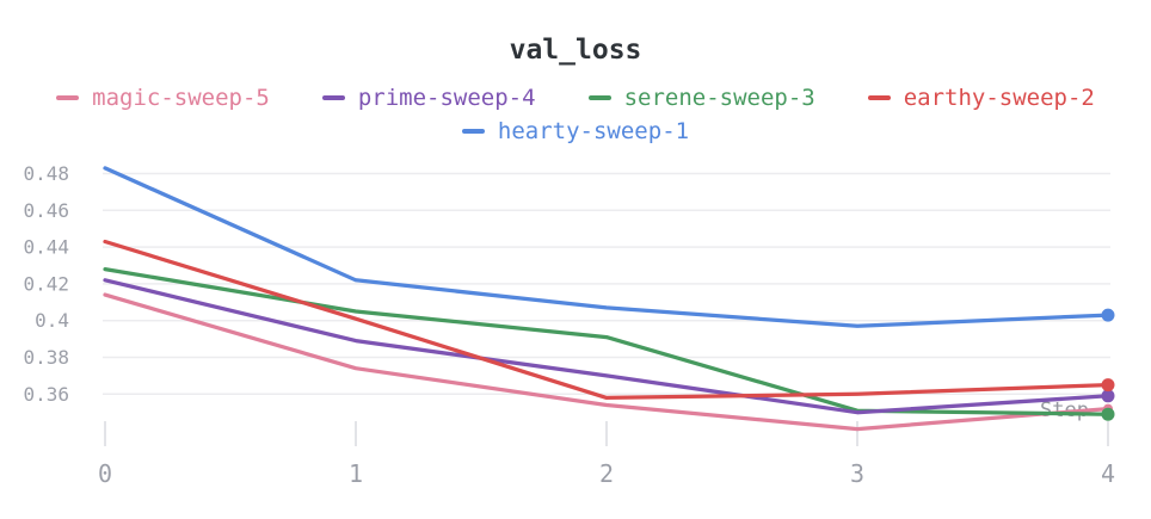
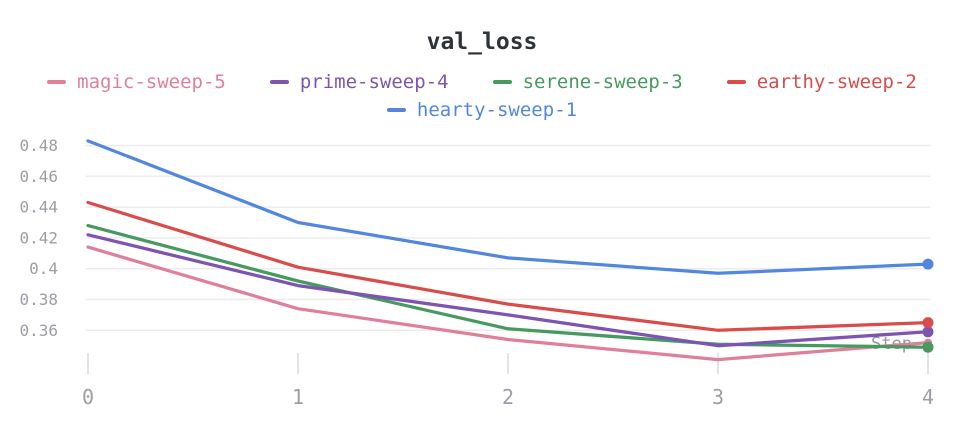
serene-sweep-3/1: 0.405 -> 0.392
hearty-sweep-1/1: 0.422 -> 0.430
serene-sweep-3/2: 0.391 -> 0.361
earthy-sweep-2/2: 0.358 -> 0.377
